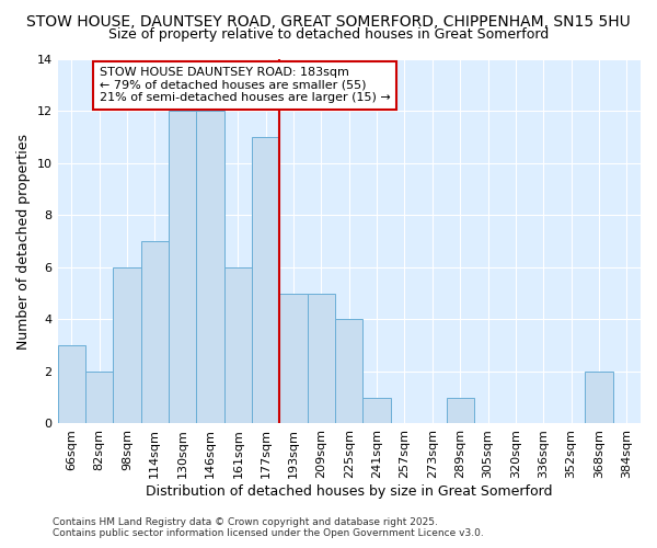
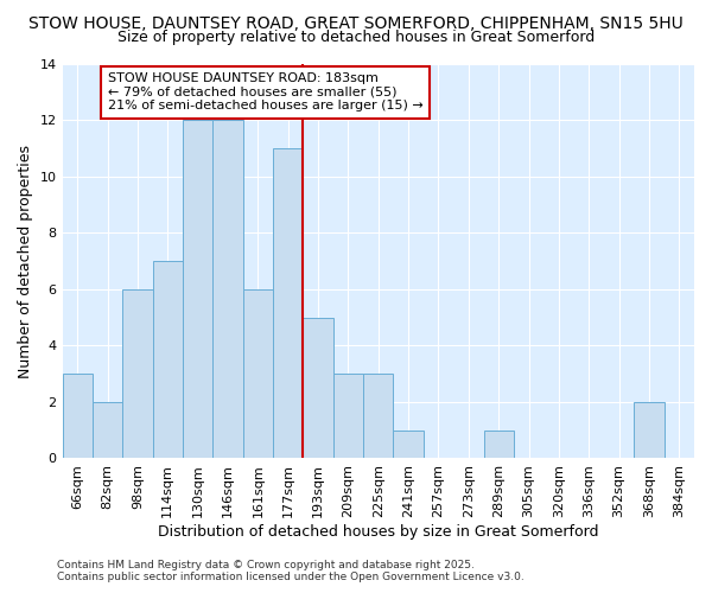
209sqm: 5 -> 3
225sqm: 4 -> 3
